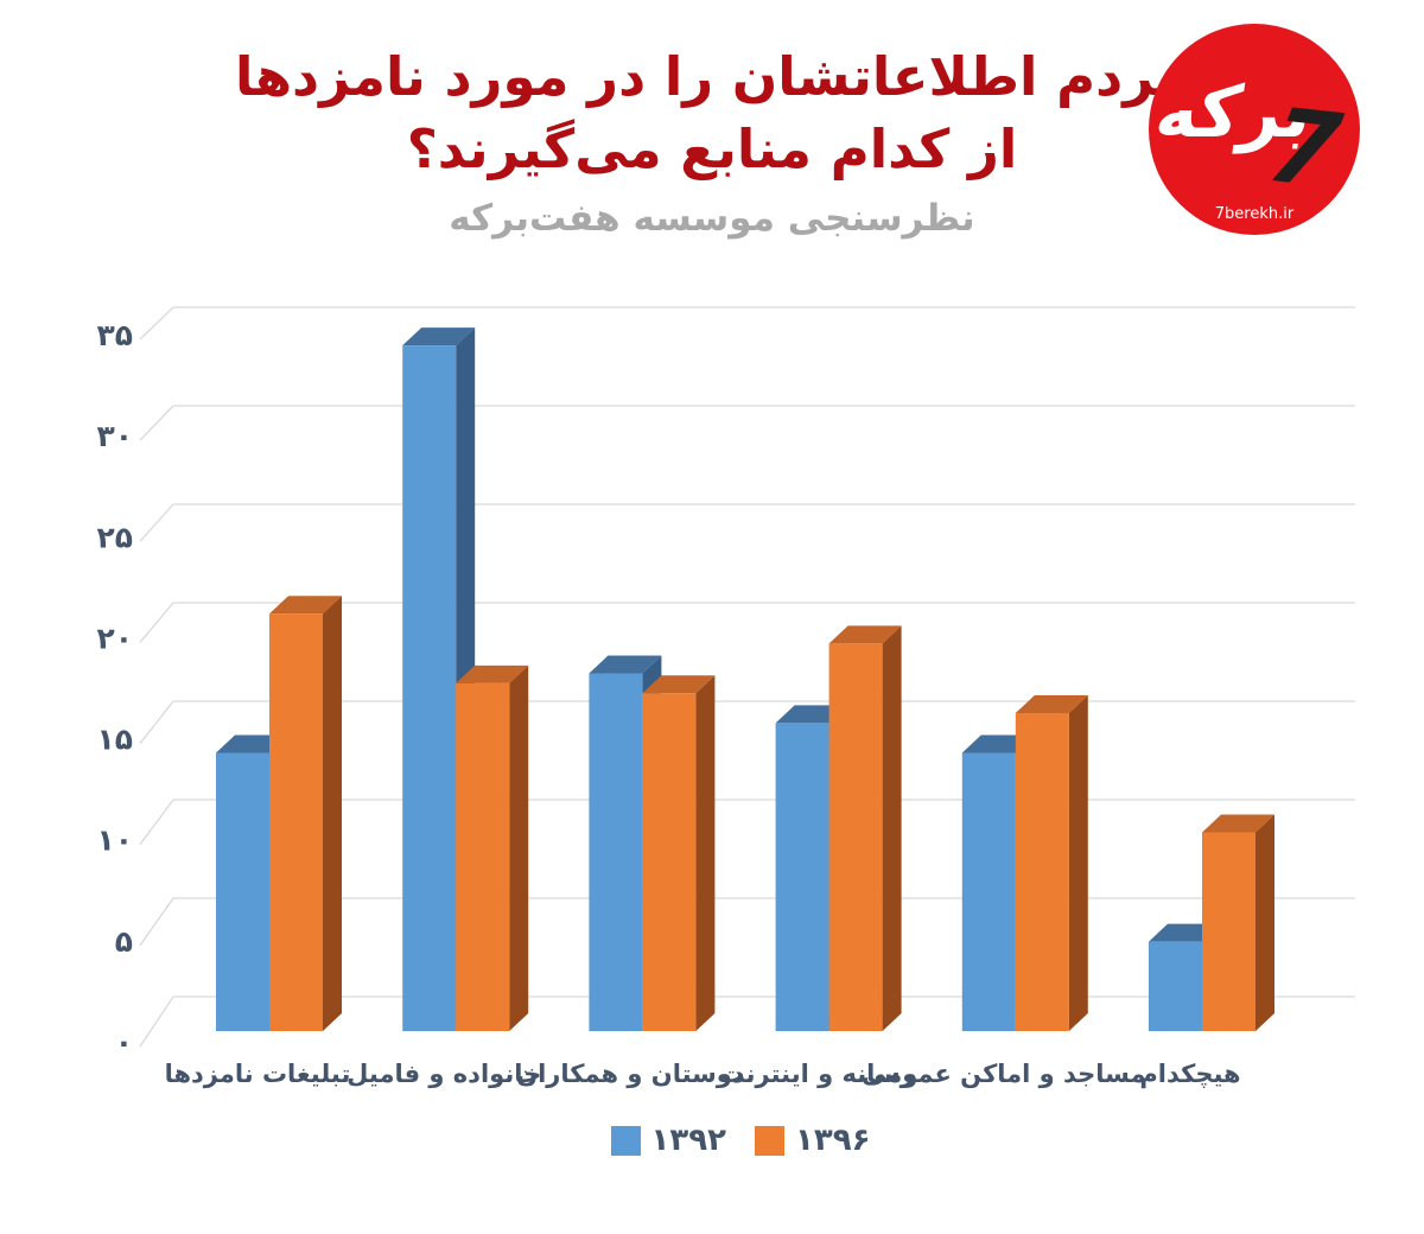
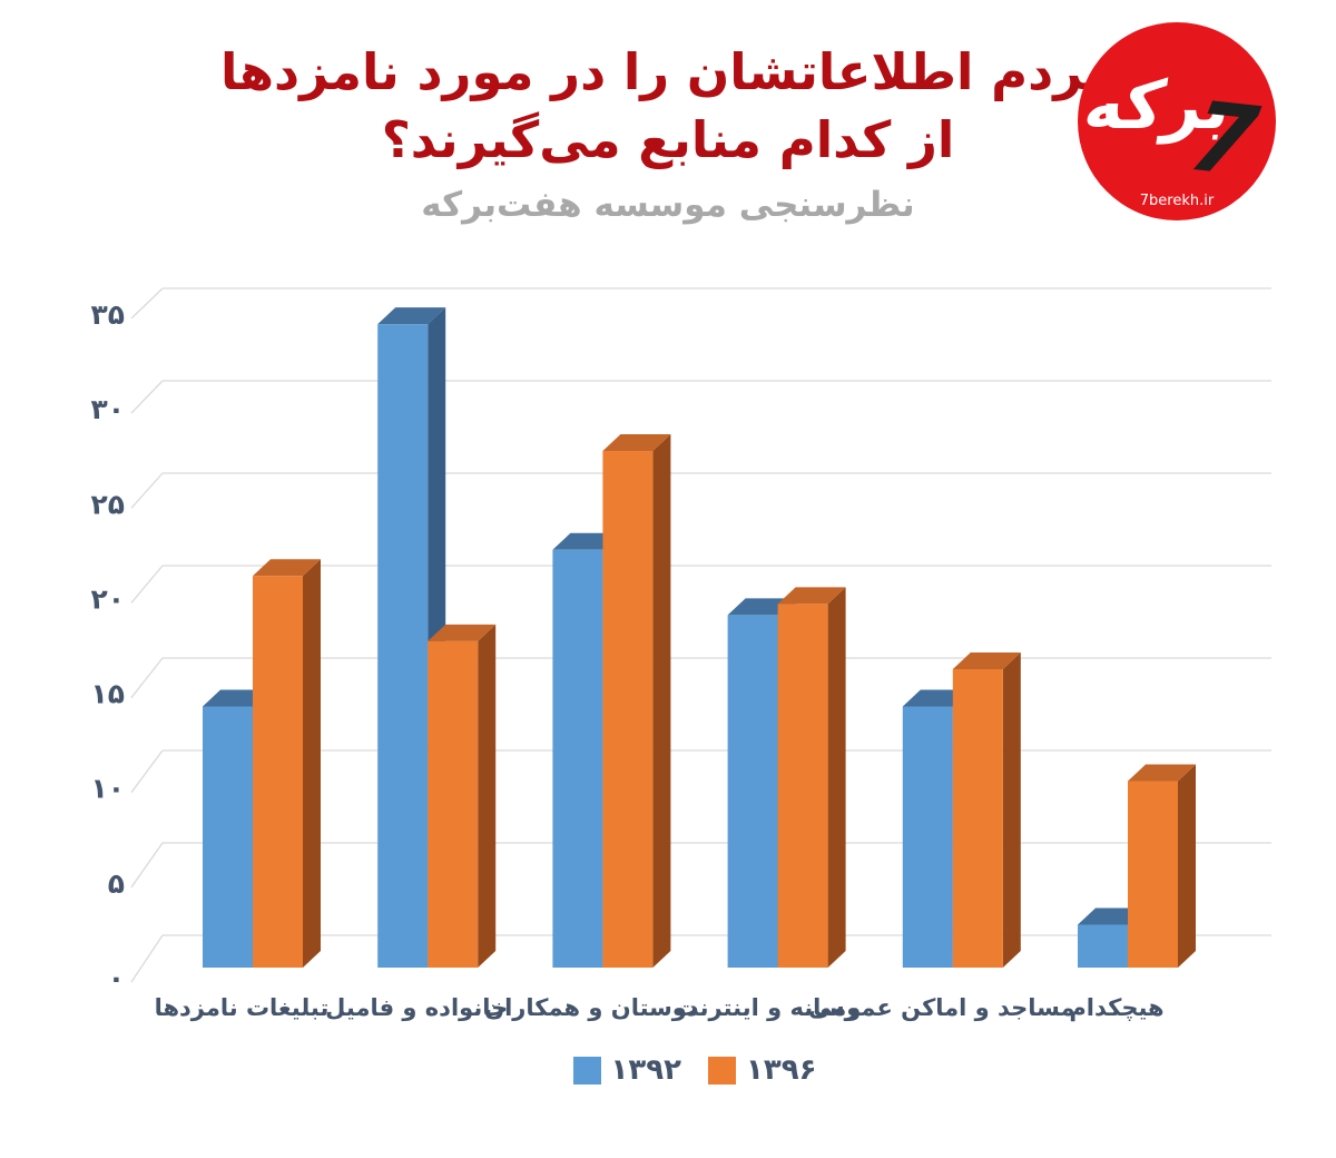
۱۳۹۲/دوستان و همکاران: 18.0 -> 22.4
۱۳۹۶/دوستان و همکاران: 17.0 -> 27.7
۱۳۹۲/رسانه و اینترنت: 15.5 -> 18.9
۱۳۹۲/هیچکدام: 4.5 -> 2.3
